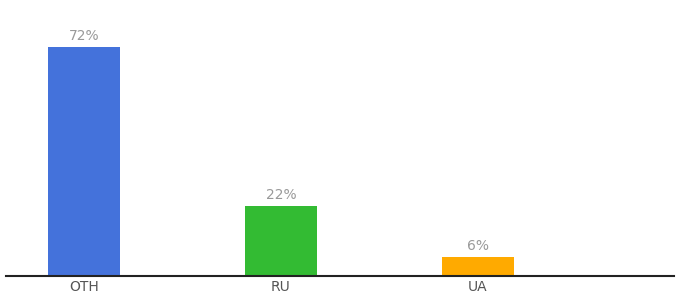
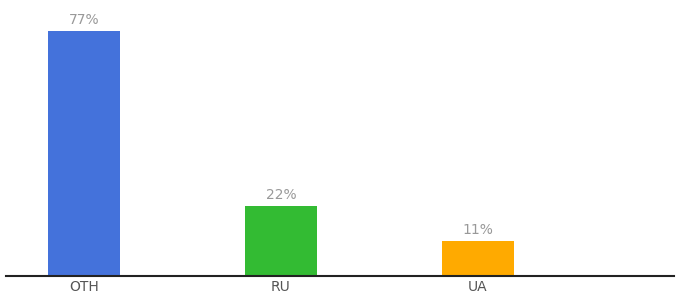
OTH: 72% -> 77%
UA: 6% -> 11%
